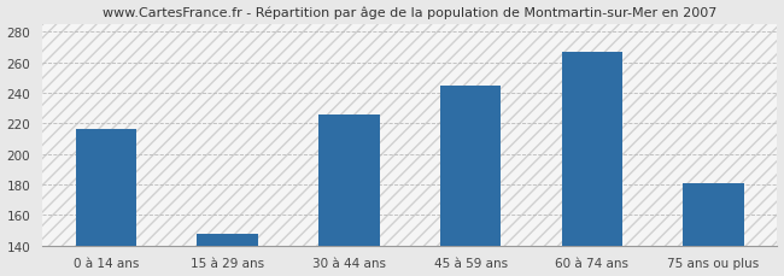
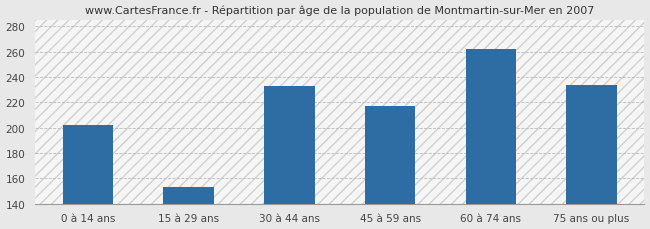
0 à 14 ans: 216 -> 202
15 à 29 ans: 148 -> 153
30 à 44 ans: 226 -> 233
45 à 59 ans: 245 -> 217
60 à 74 ans: 267 -> 262
75 ans ou plus: 181 -> 234
